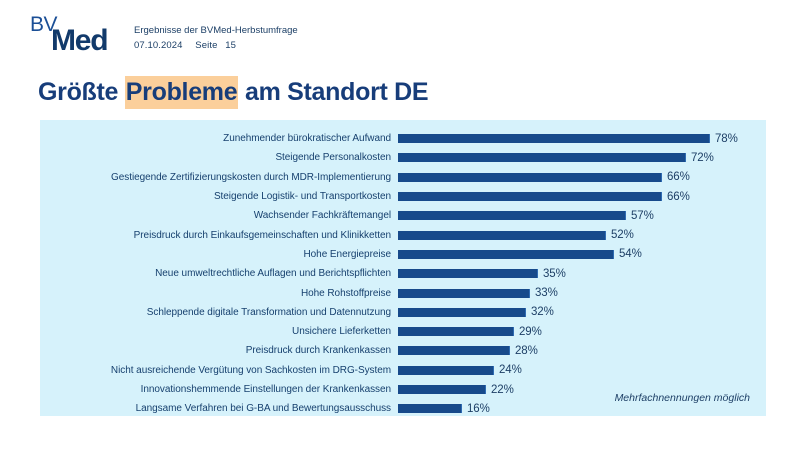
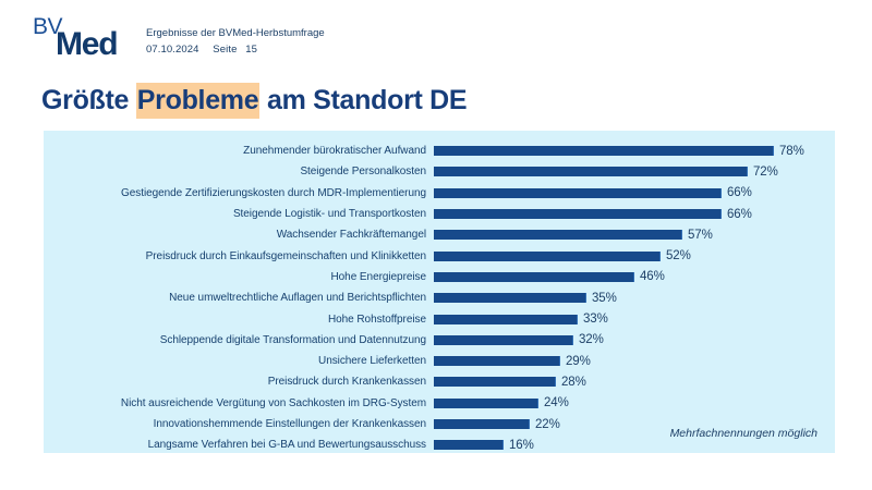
Hohe Energiepreise: 54% -> 46%
